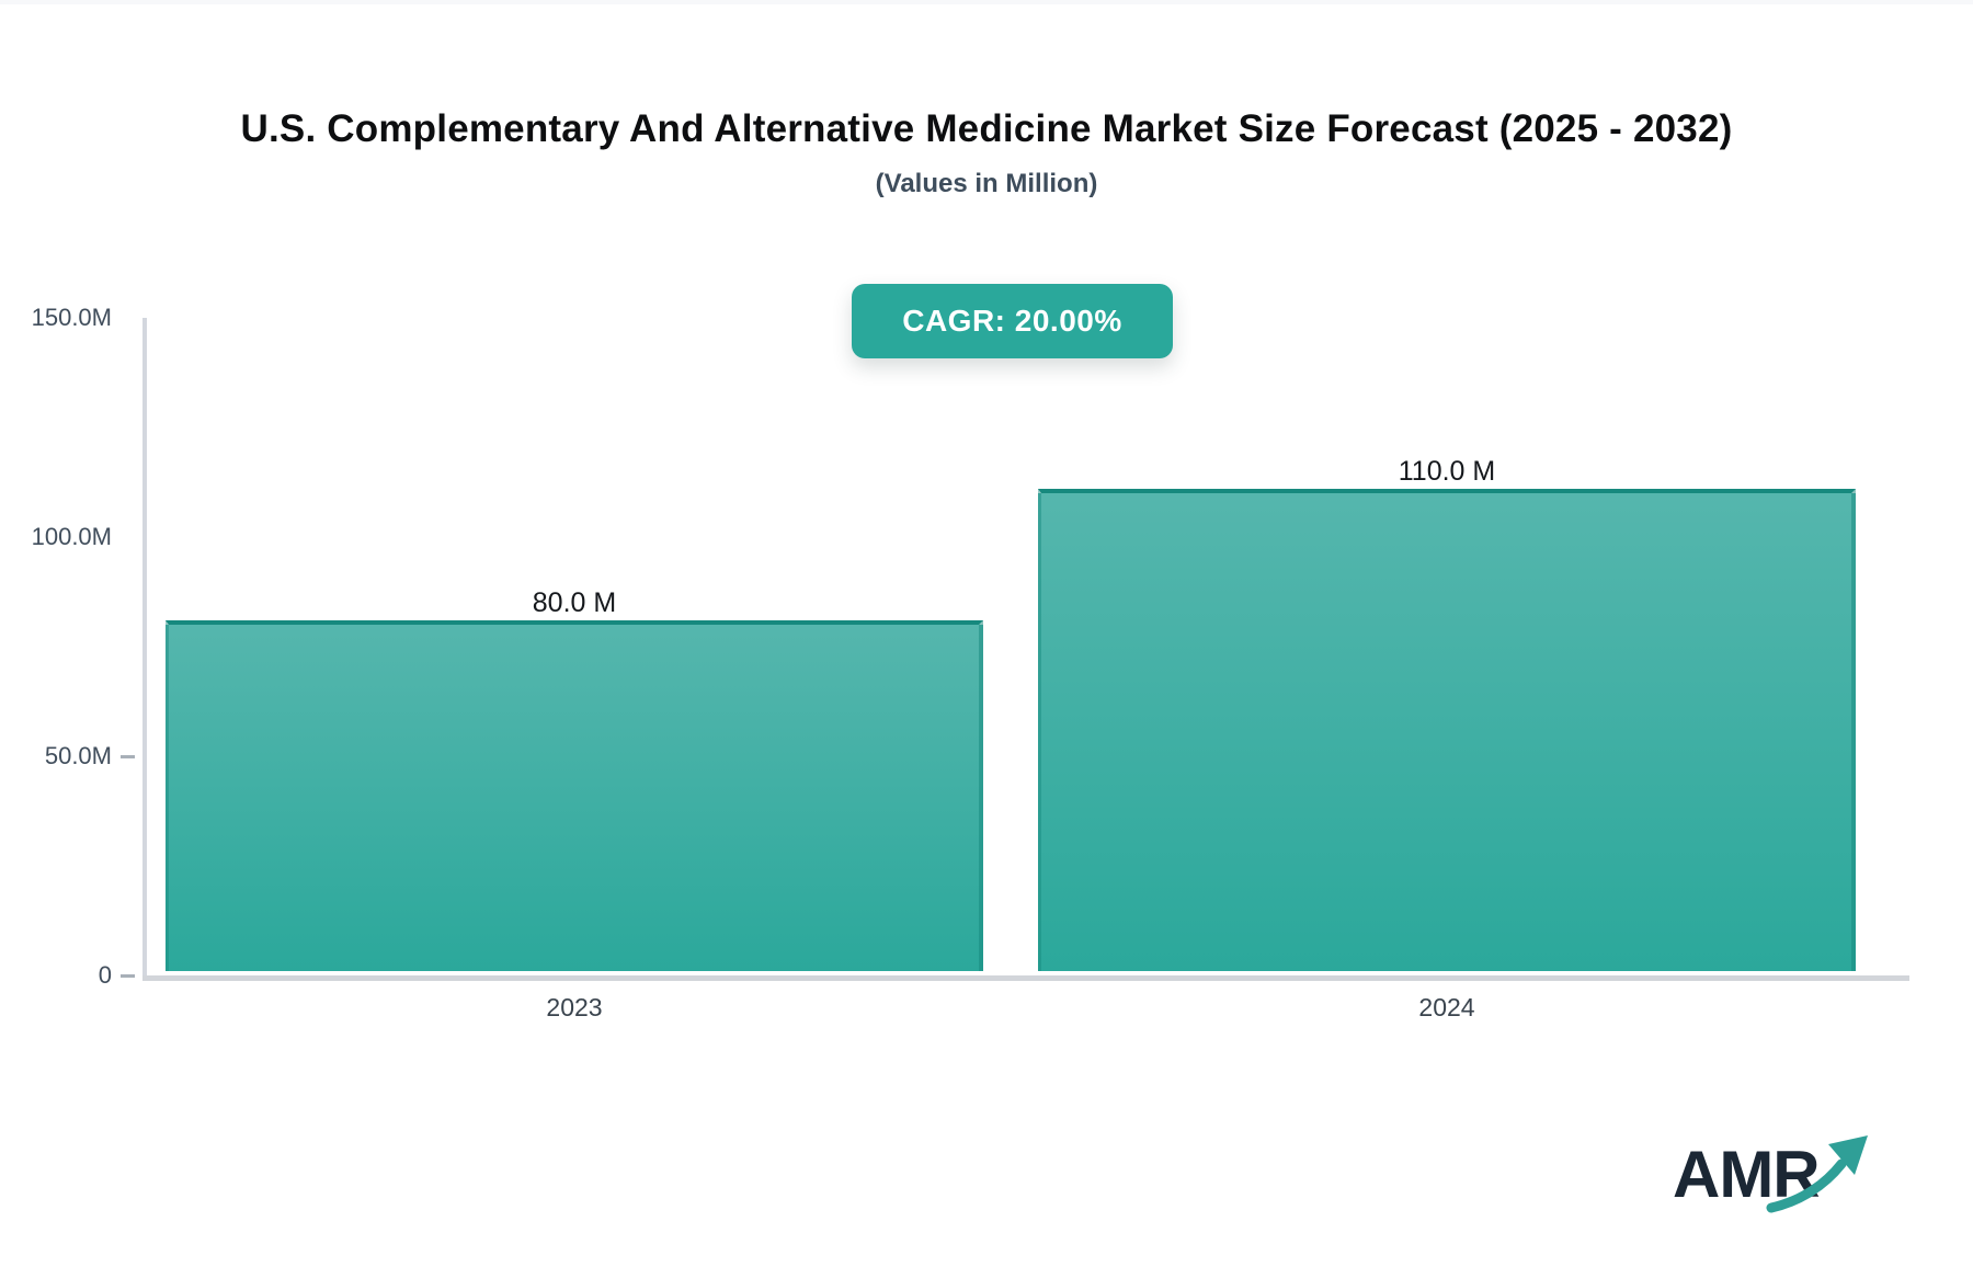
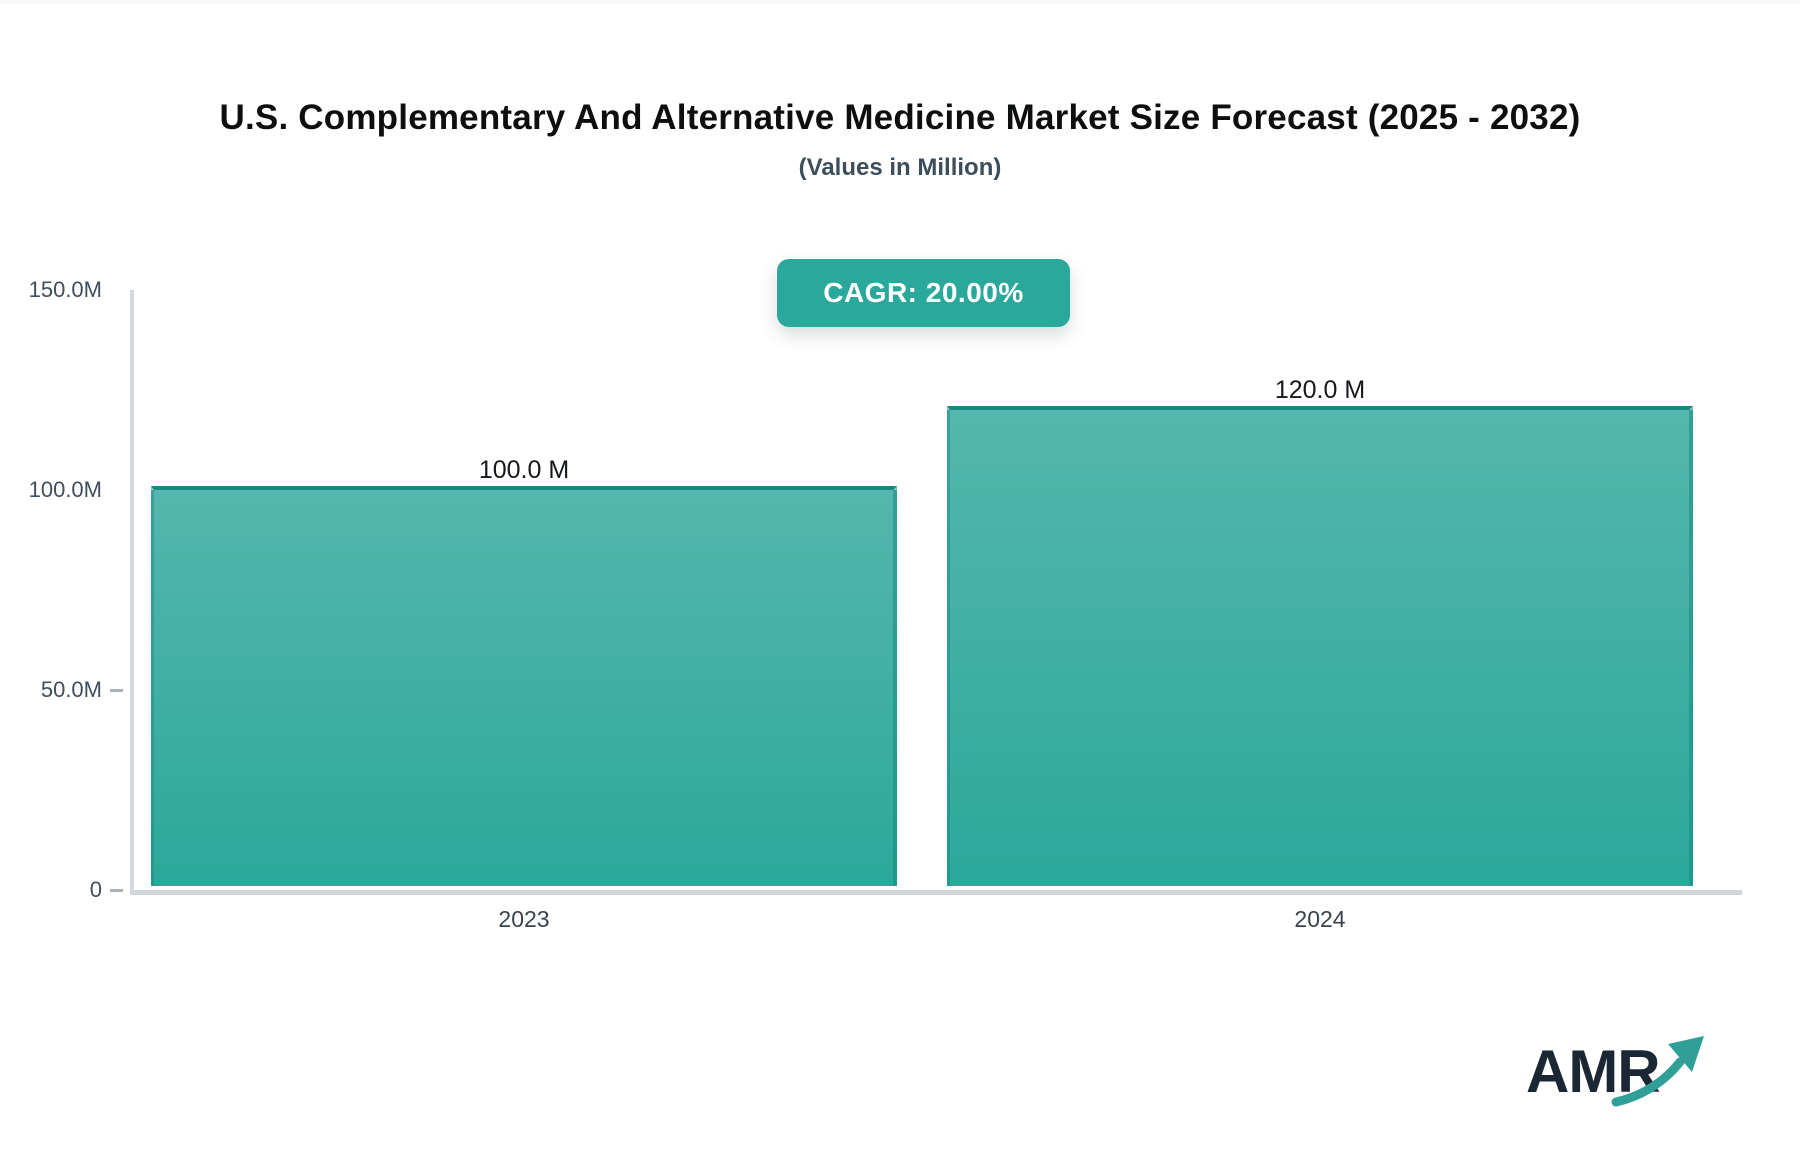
2023: 80.0 -> 100.0
2024: 110.0 -> 120.0
